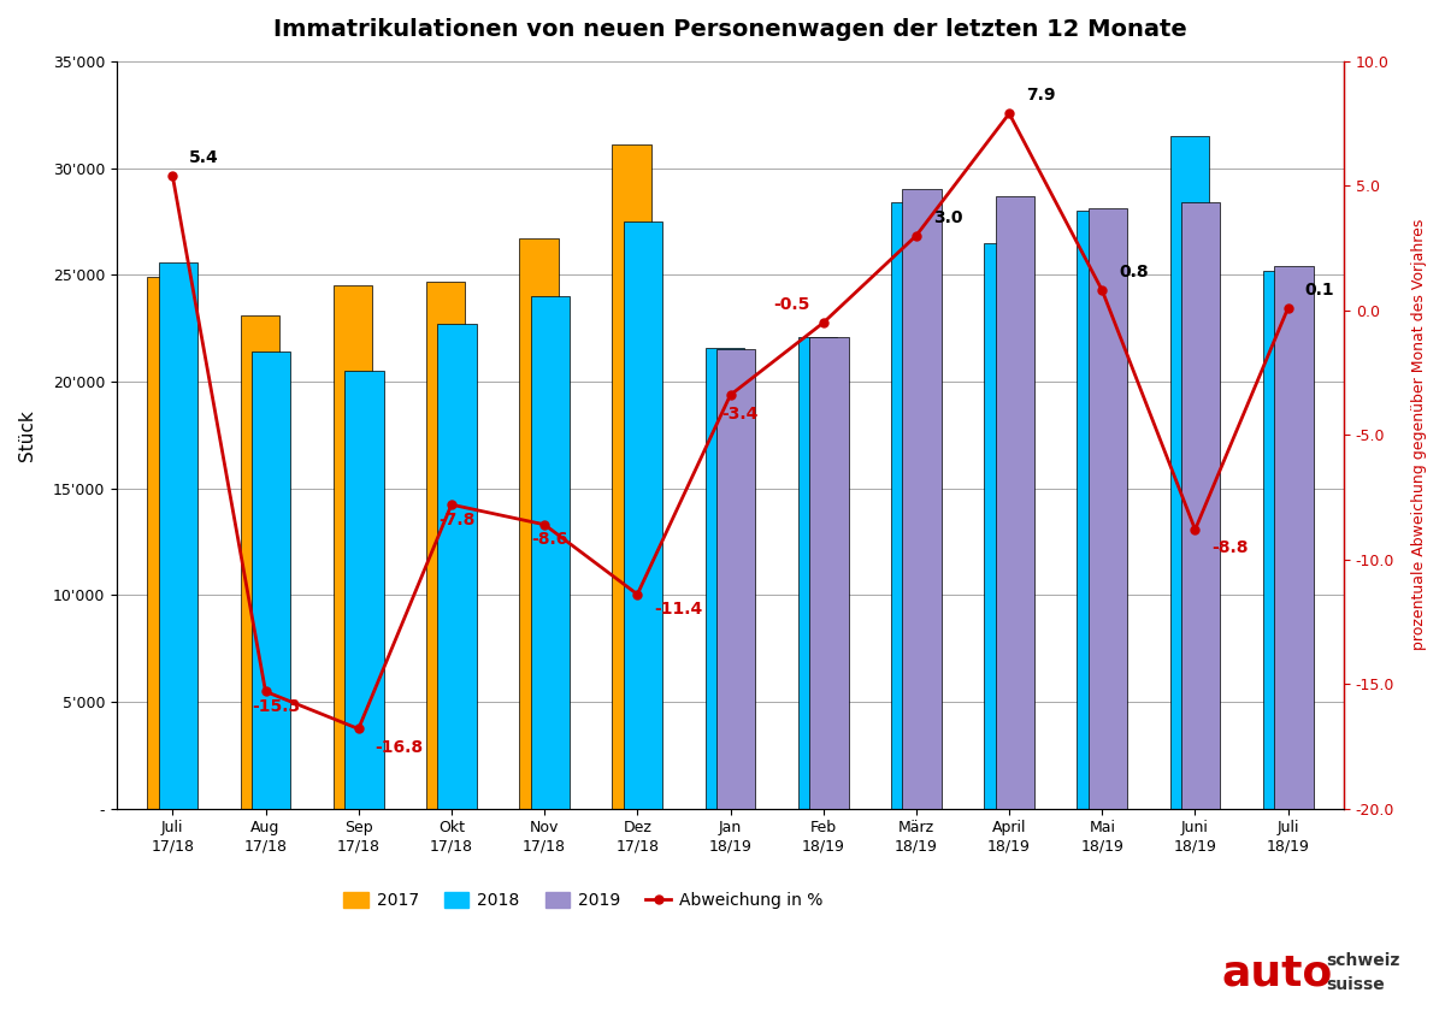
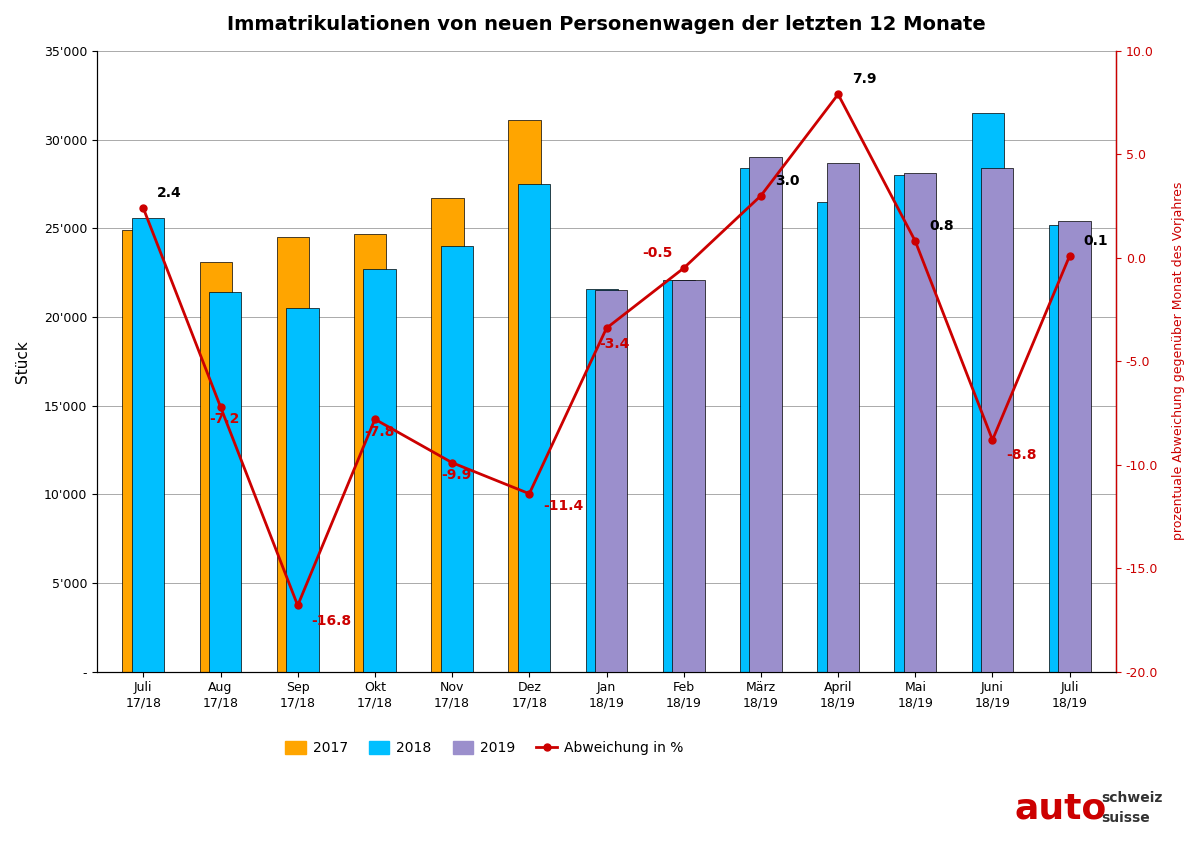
Abweichung in %/Juli 17/18: 5.4 -> 2.4
Abweichung in %/Aug 17/18: -15.3 -> -7.2
Abweichung in %/Nov 17/18: -8.6 -> -9.9
